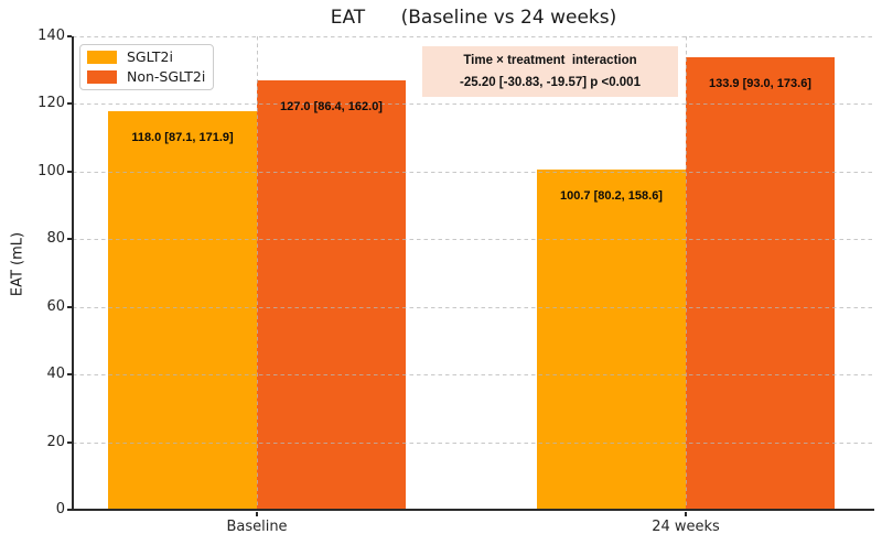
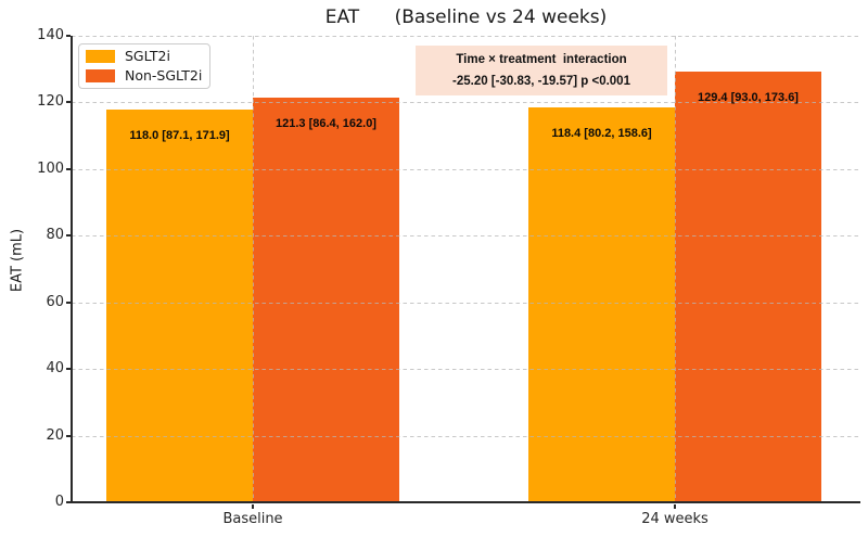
Non-SGLT2i/Baseline: 127.0 -> 121.3
SGLT2i/24 weeks: 100.7 -> 118.4
Non-SGLT2i/24 weeks: 133.9 -> 129.4
